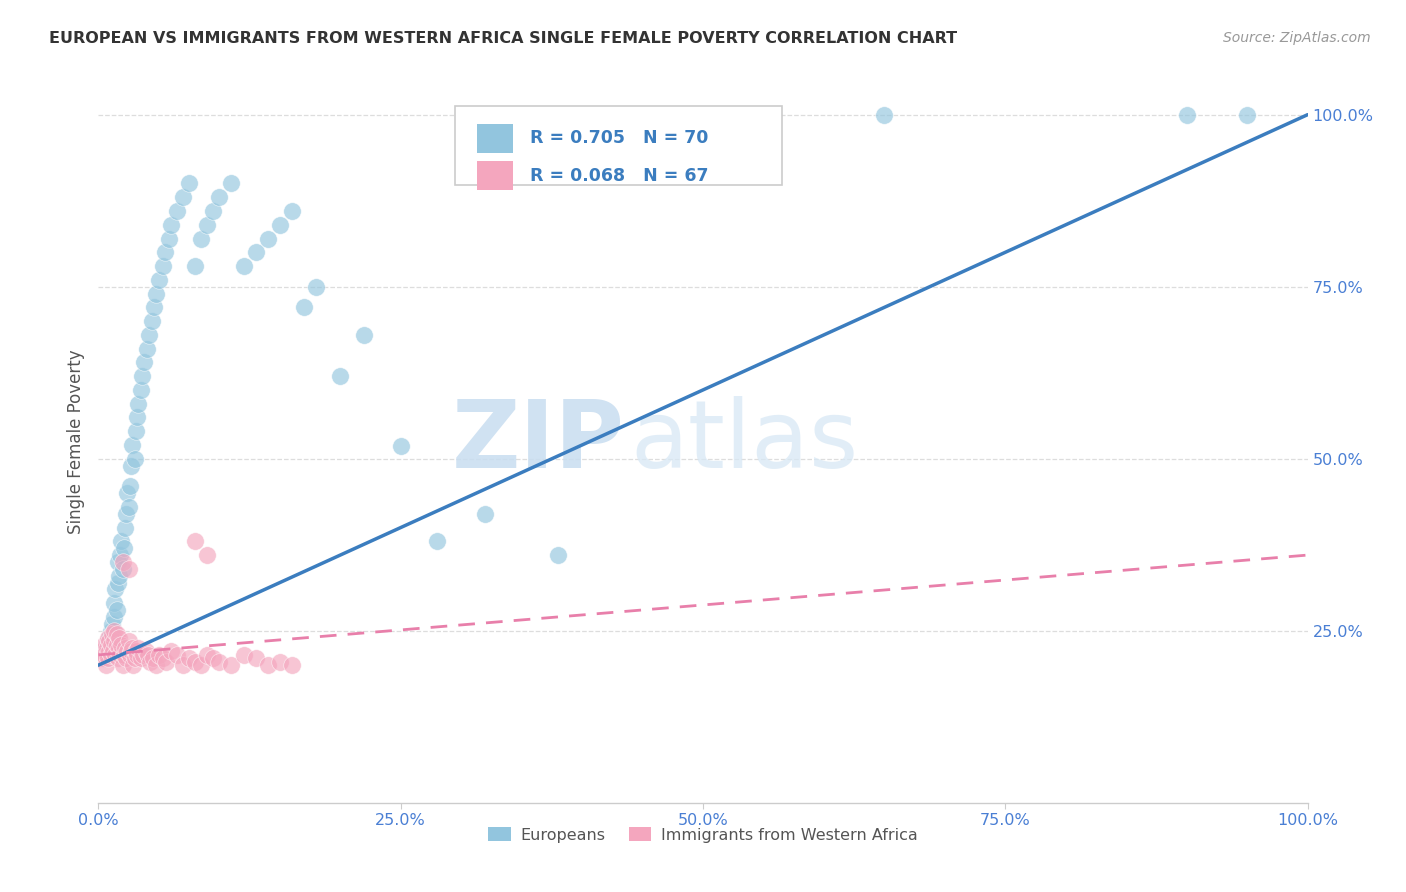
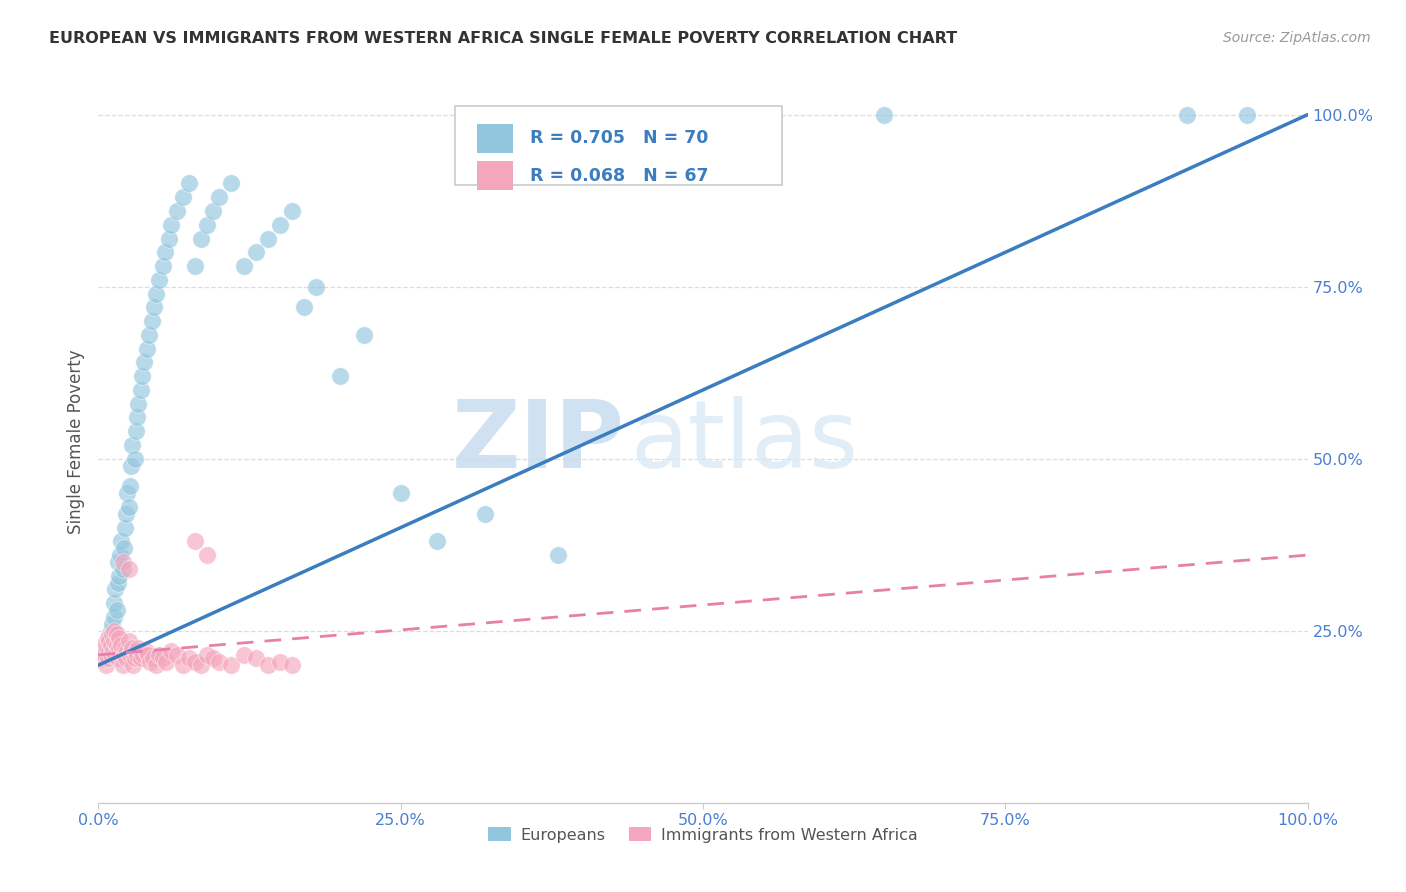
Europeans/25.0%: 51.8% -> 45.0%
